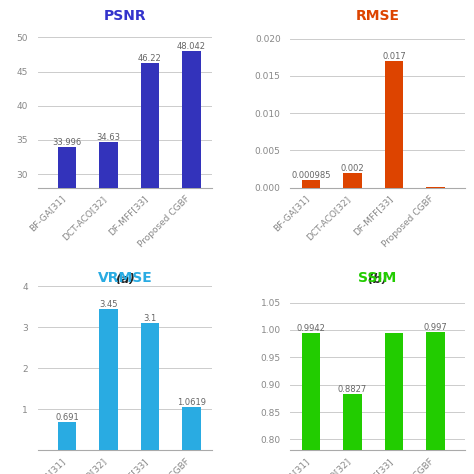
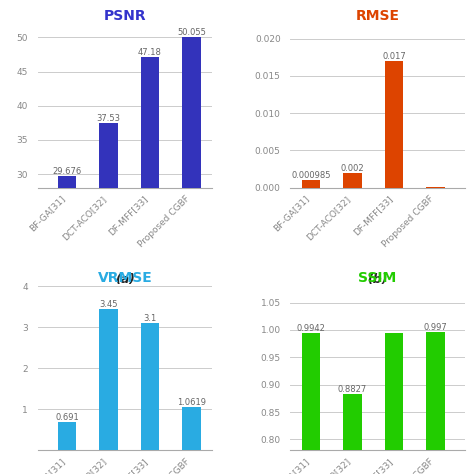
PSNR/BF-GA[31]: 33.996 -> 29.676
PSNR/DCT-ACO[32]: 34.63 -> 37.53
PSNR/DF-MFF[33]: 46.22 -> 47.18
PSNR/Proposed CGBF: 48.042 -> 50.055
